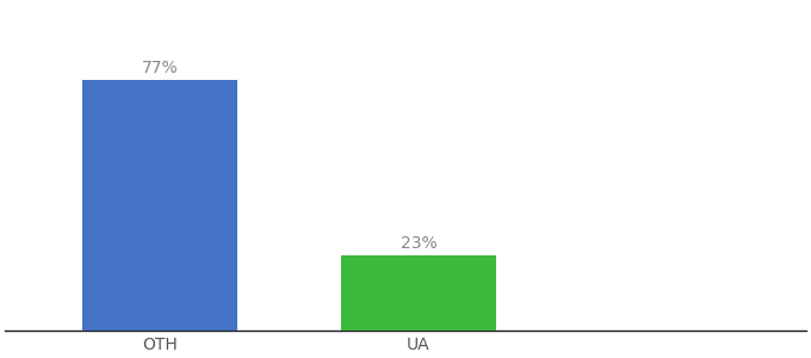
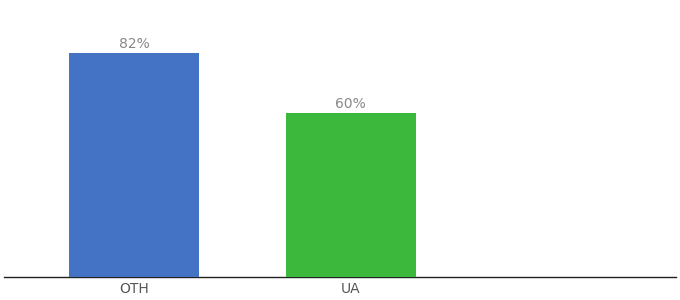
OTH: 77% -> 82%
UA: 23% -> 60%
